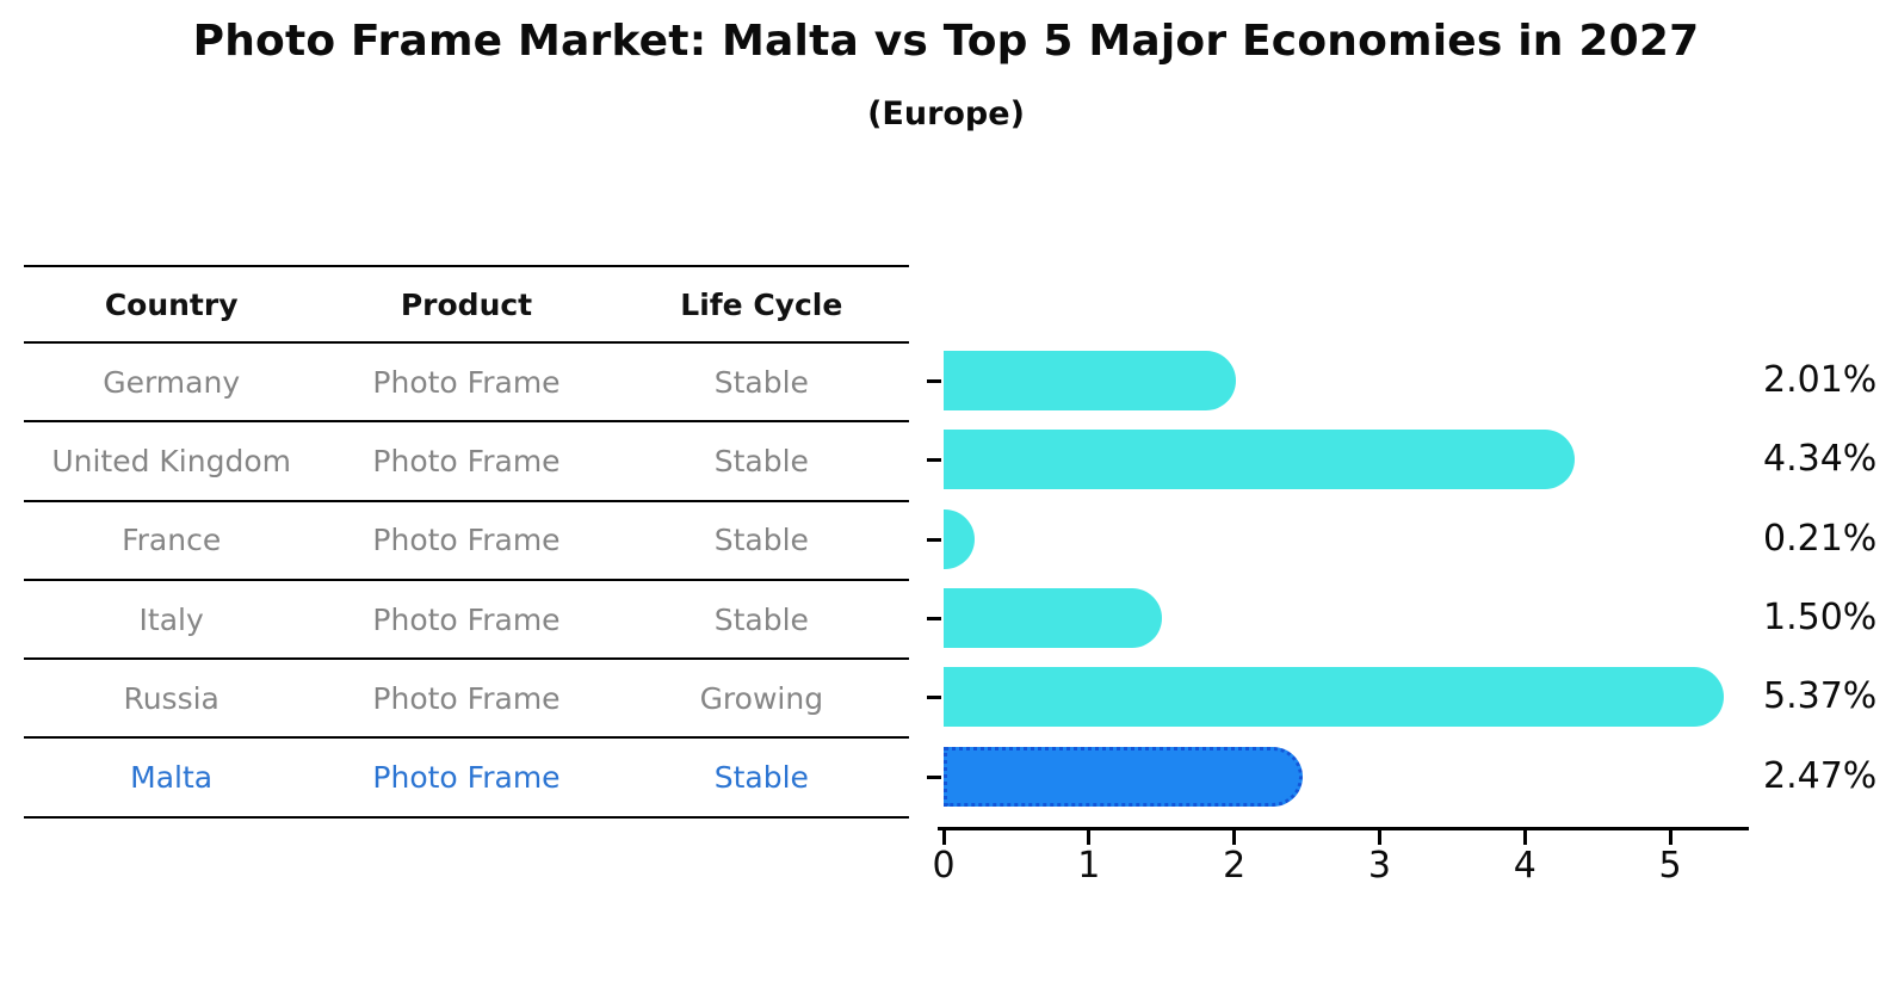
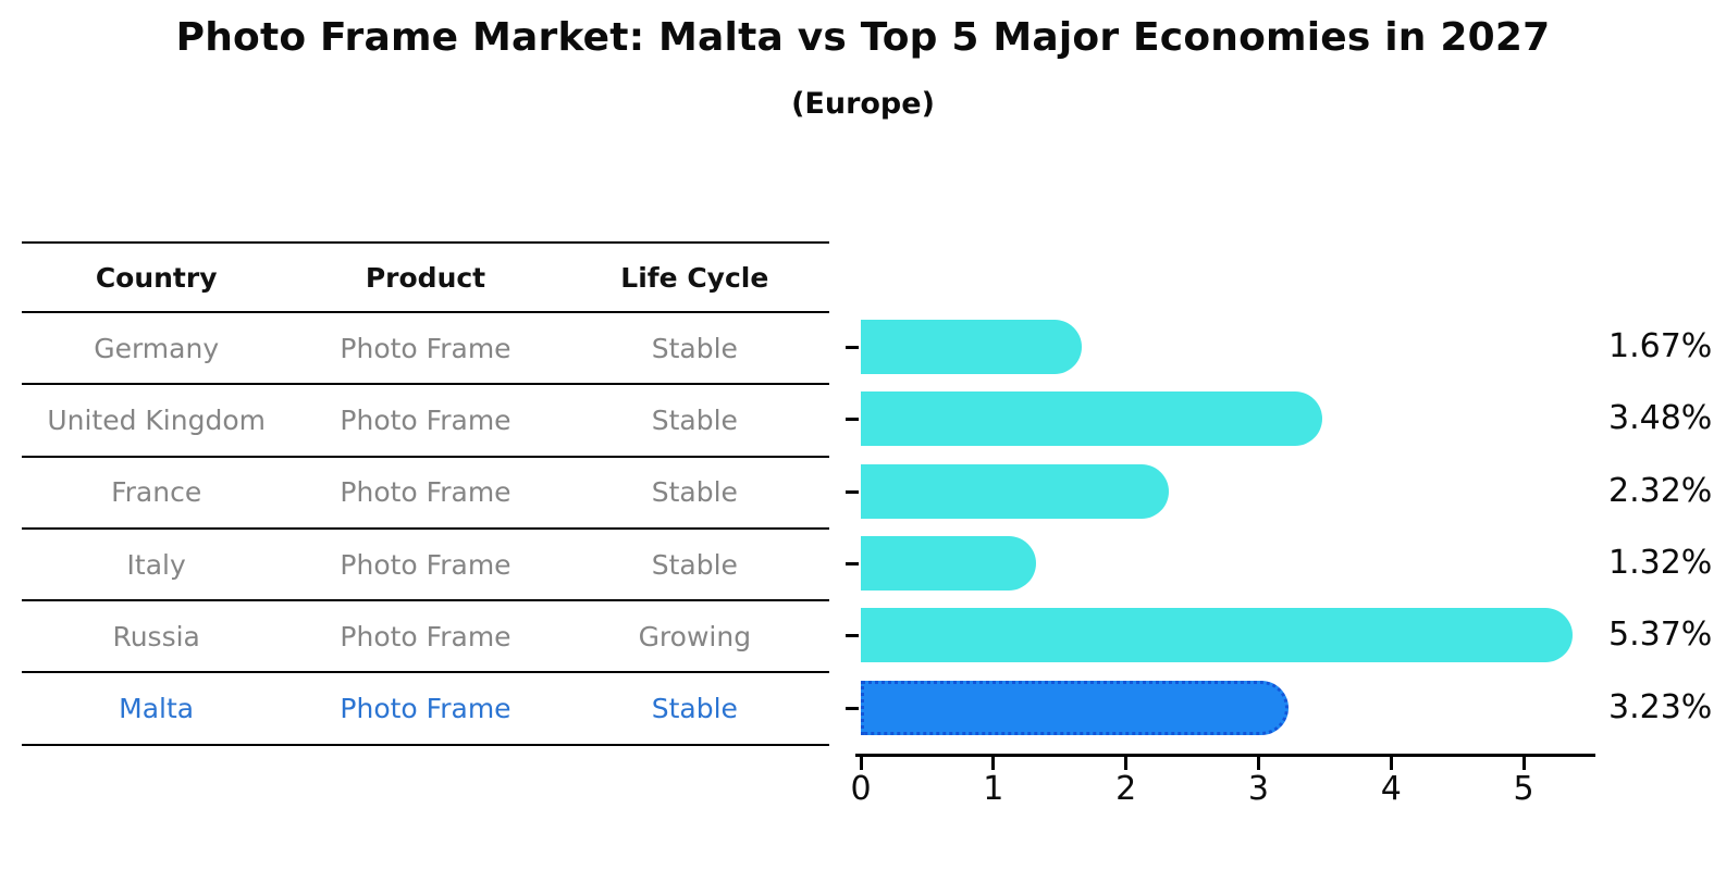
Germany: 2.01% -> 1.67%
United Kingdom: 4.34% -> 3.48%
France: 0.21% -> 2.32%
Italy: 1.50% -> 1.32%
Malta: 2.47% -> 3.23%
